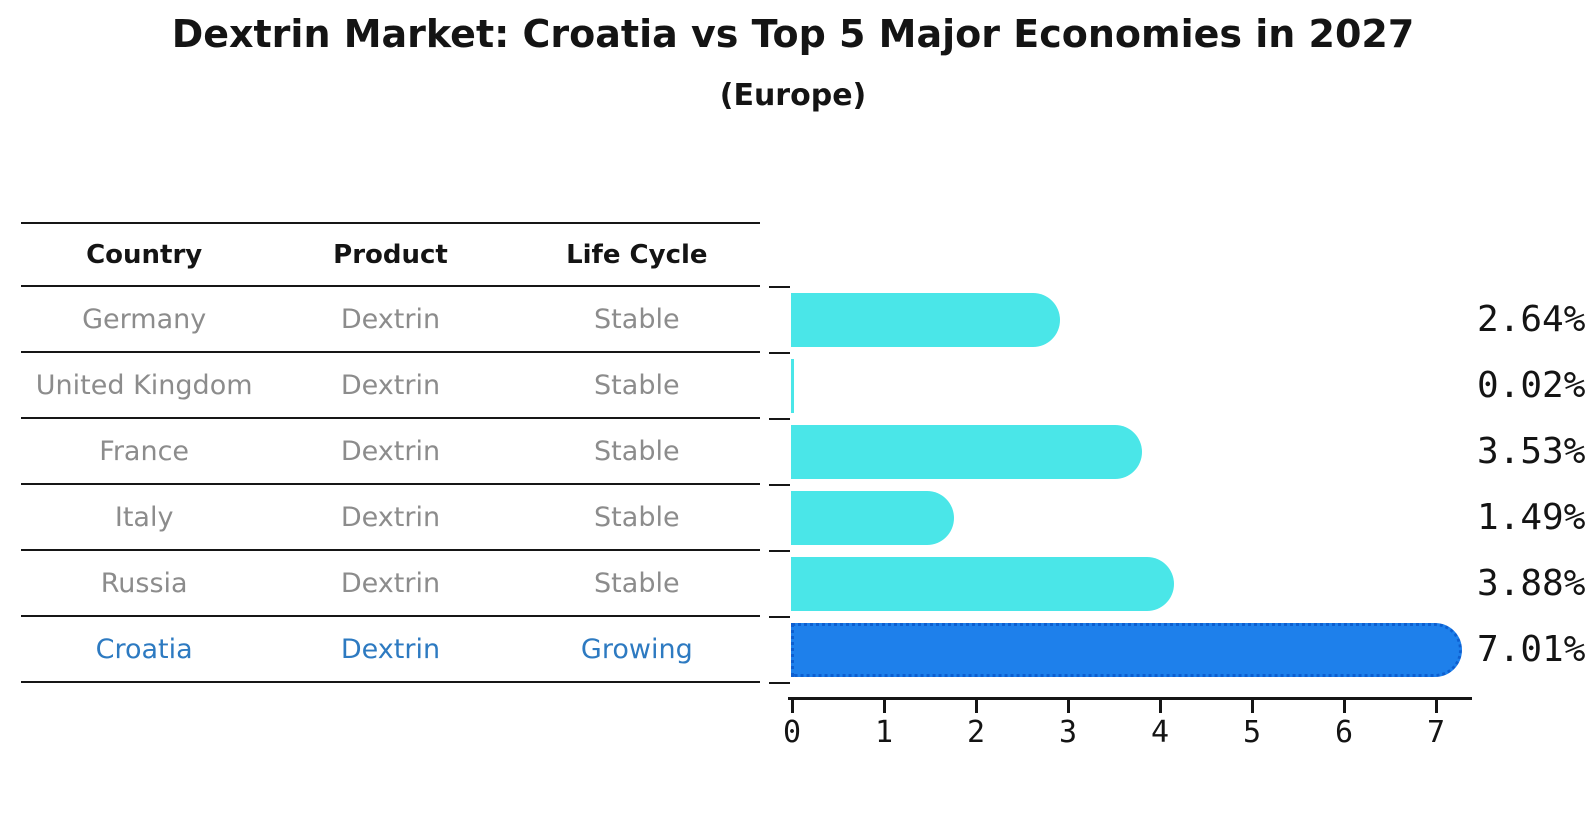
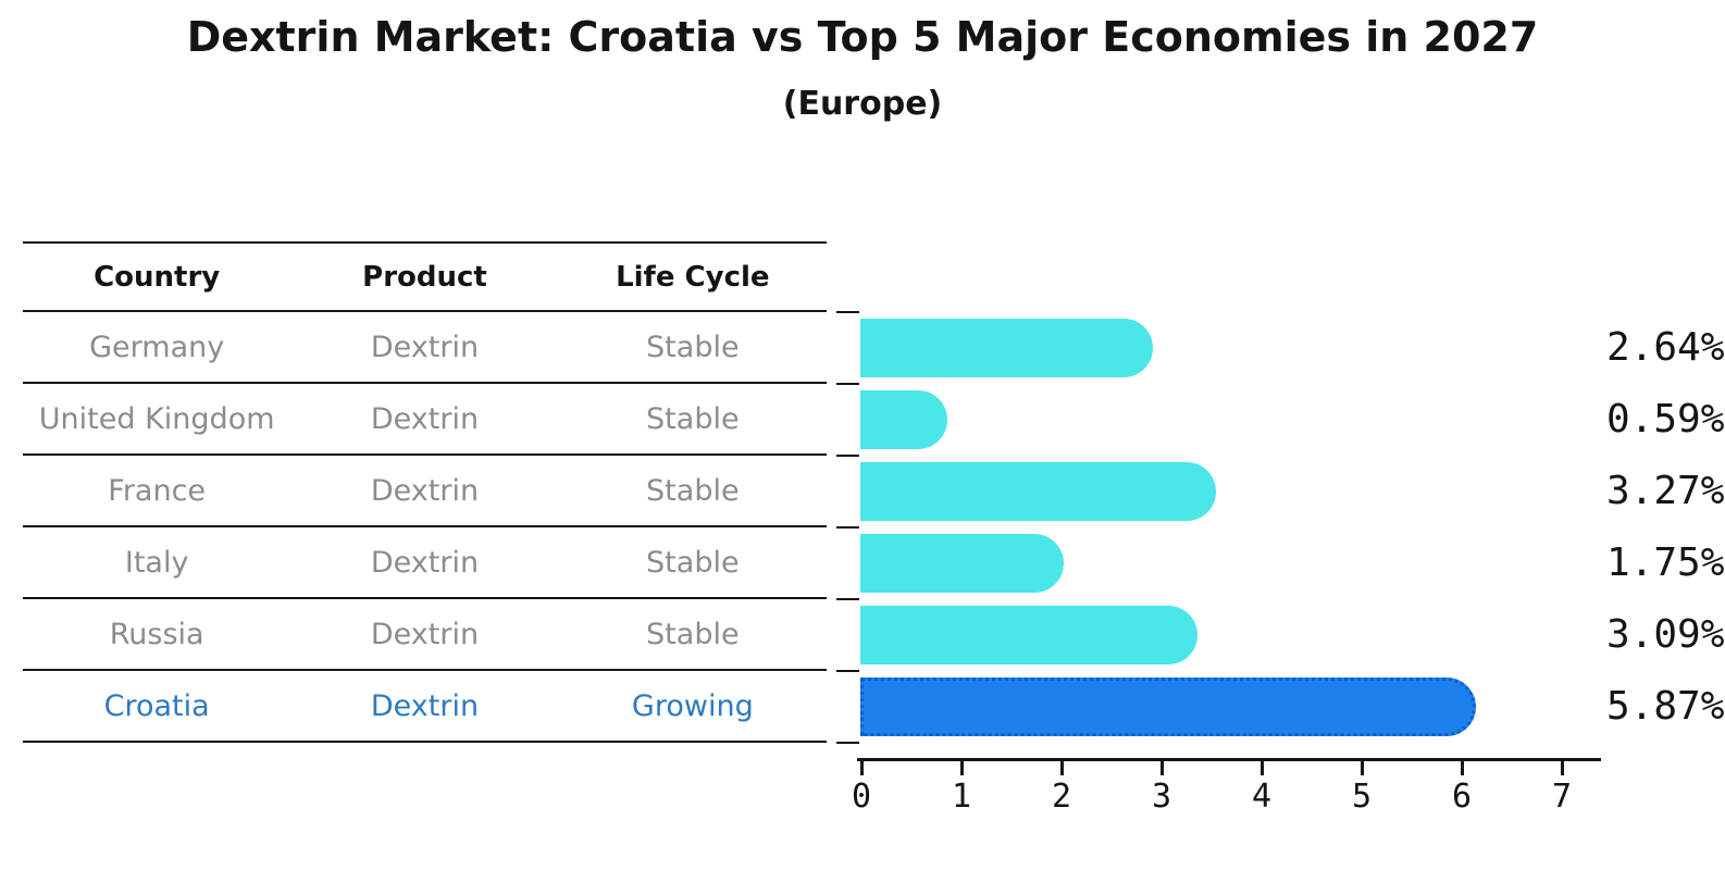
United Kingdom: 0.02% -> 0.59%
France: 3.53% -> 3.27%
Italy: 1.49% -> 1.75%
Russia: 3.88% -> 3.09%
Croatia: 7.01% -> 5.87%
